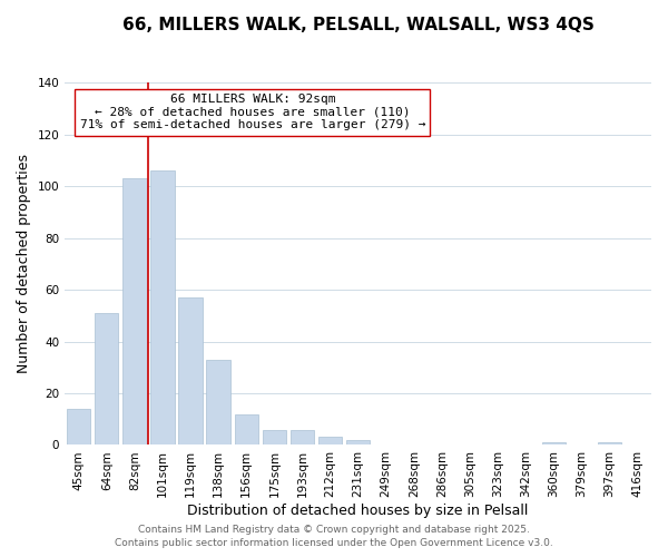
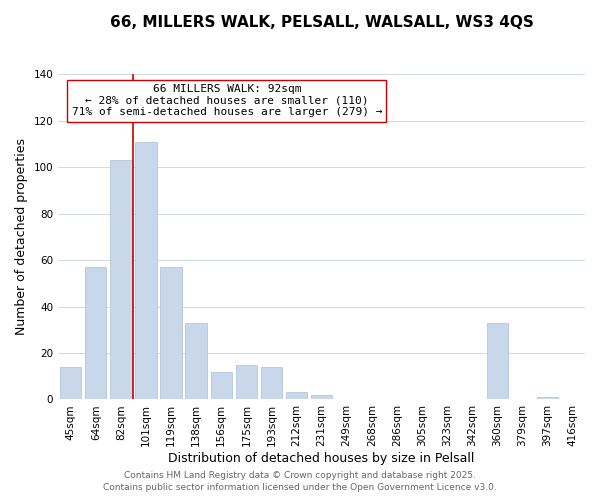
64sqm: 51 -> 57
101sqm: 106 -> 111
175sqm: 6 -> 15
193sqm: 6 -> 14
360sqm: 1 -> 33
